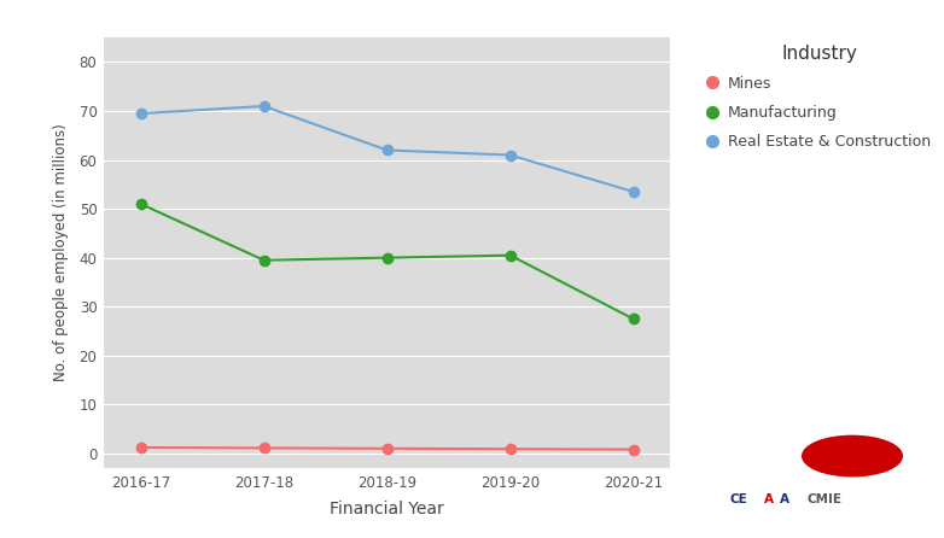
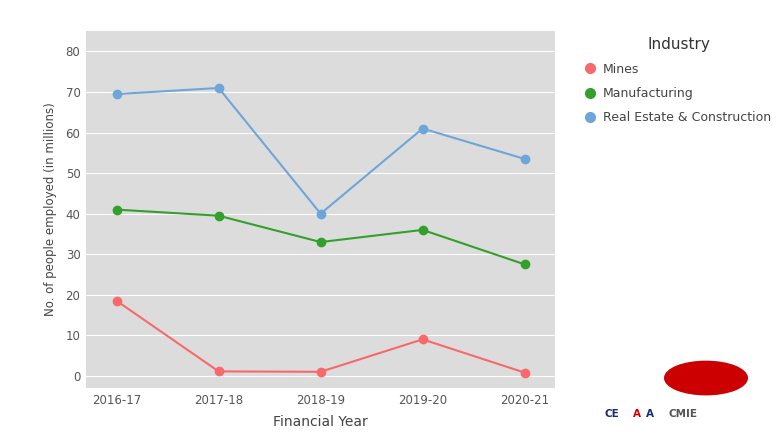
Mines/2016-17: 1.2 -> 18.5
Manufacturing/2016-17: 51.0 -> 41.0
Manufacturing/2018-19: 40.0 -> 33.0
Real Estate & Construction/2018-19: 62.0 -> 40.0
Mines/2019-20: 0.9 -> 9.0
Manufacturing/2019-20: 40.5 -> 36.0
